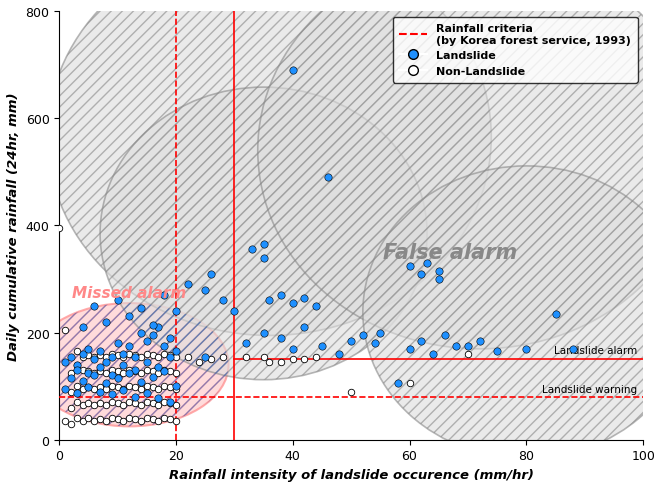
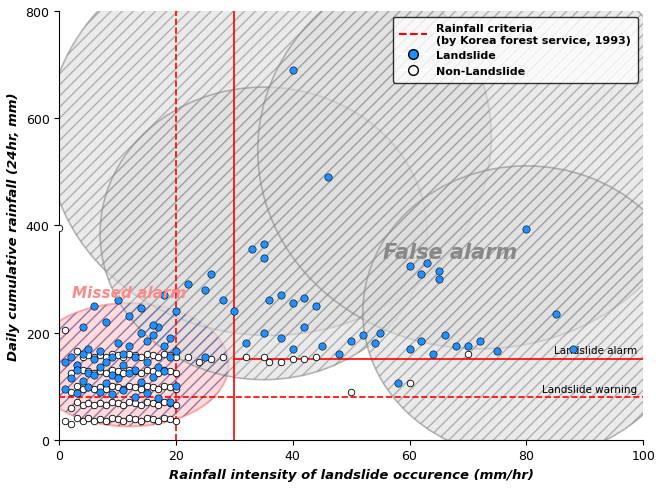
Landslide/80: 170 -> 394
